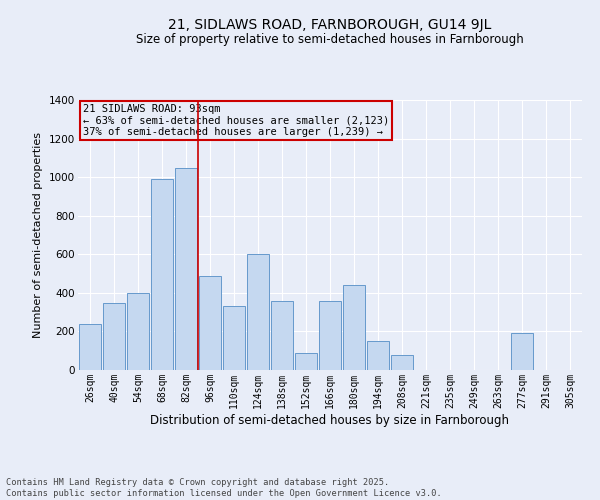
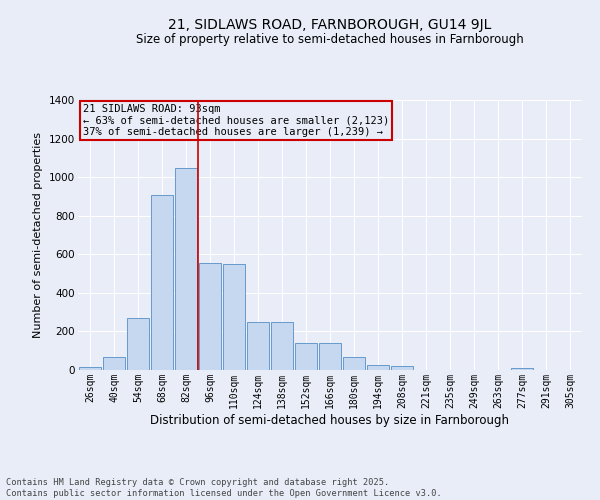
26sqm: 240 -> 20
40sqm: 350 -> 70
54sqm: 400 -> 270
68sqm: 990 -> 900
96sqm: 490 -> 560
110sqm: 330 -> 550
124sqm: 600 -> 250
138sqm: 360 -> 250
152sqm: 90 -> 140
166sqm: 360 -> 140
180sqm: 440 -> 60
194sqm: 150 -> 20
208sqm: 80 -> 20
277sqm: 190 -> 10
